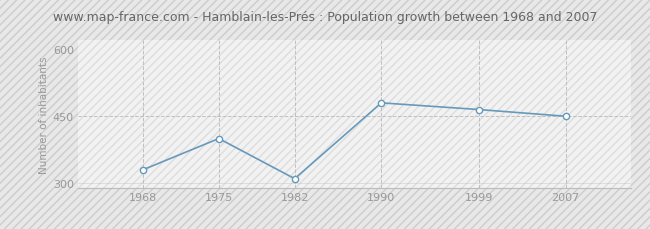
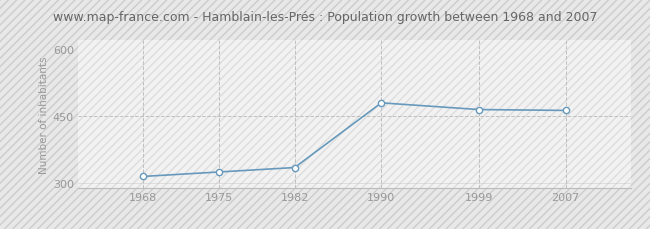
1968: 330 -> 315
1975: 400 -> 325
1982: 310 -> 335
2007: 450 -> 463
